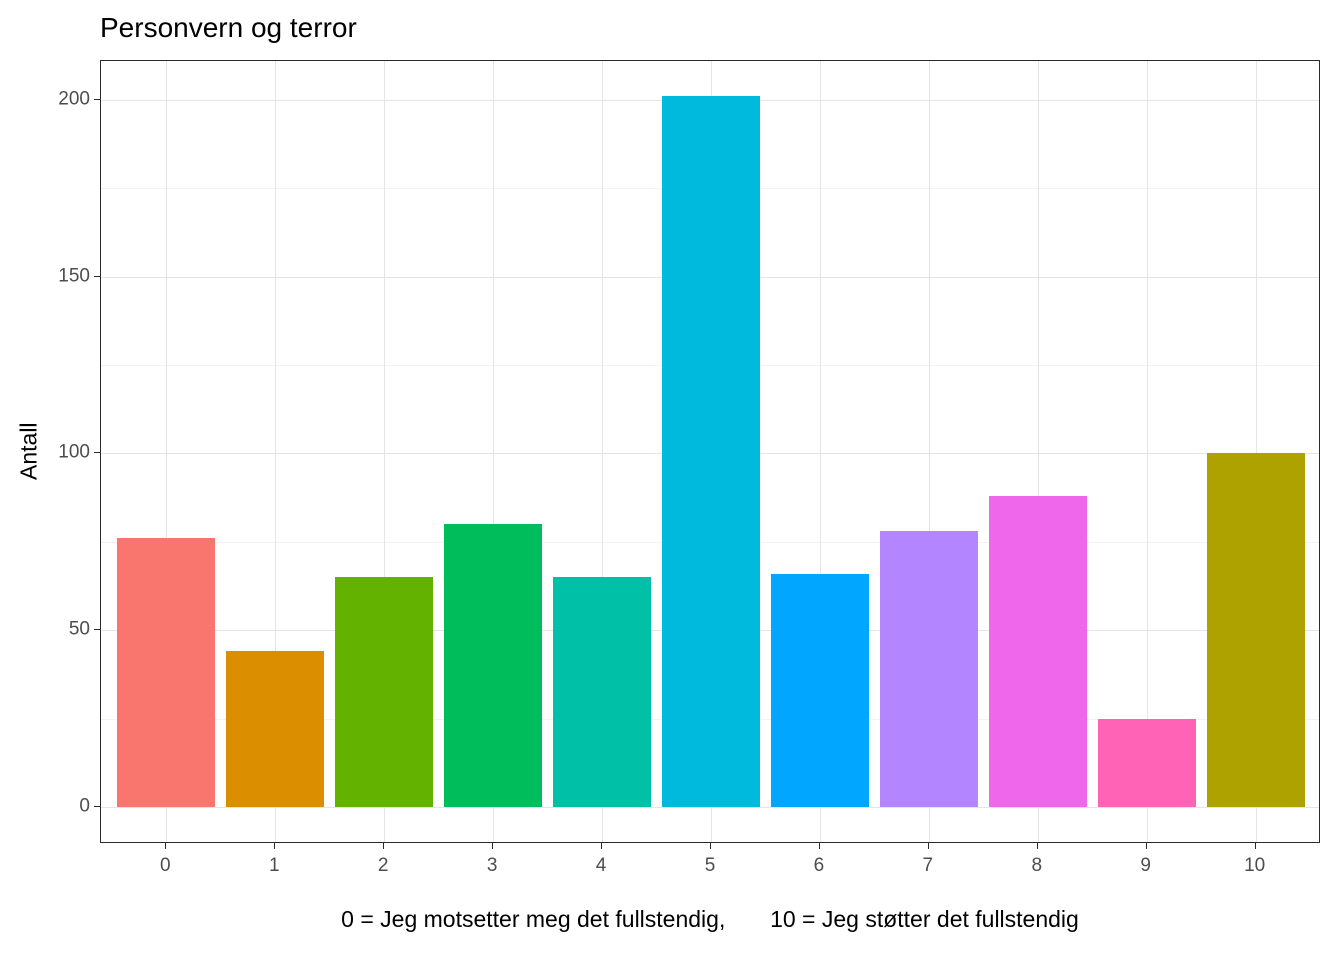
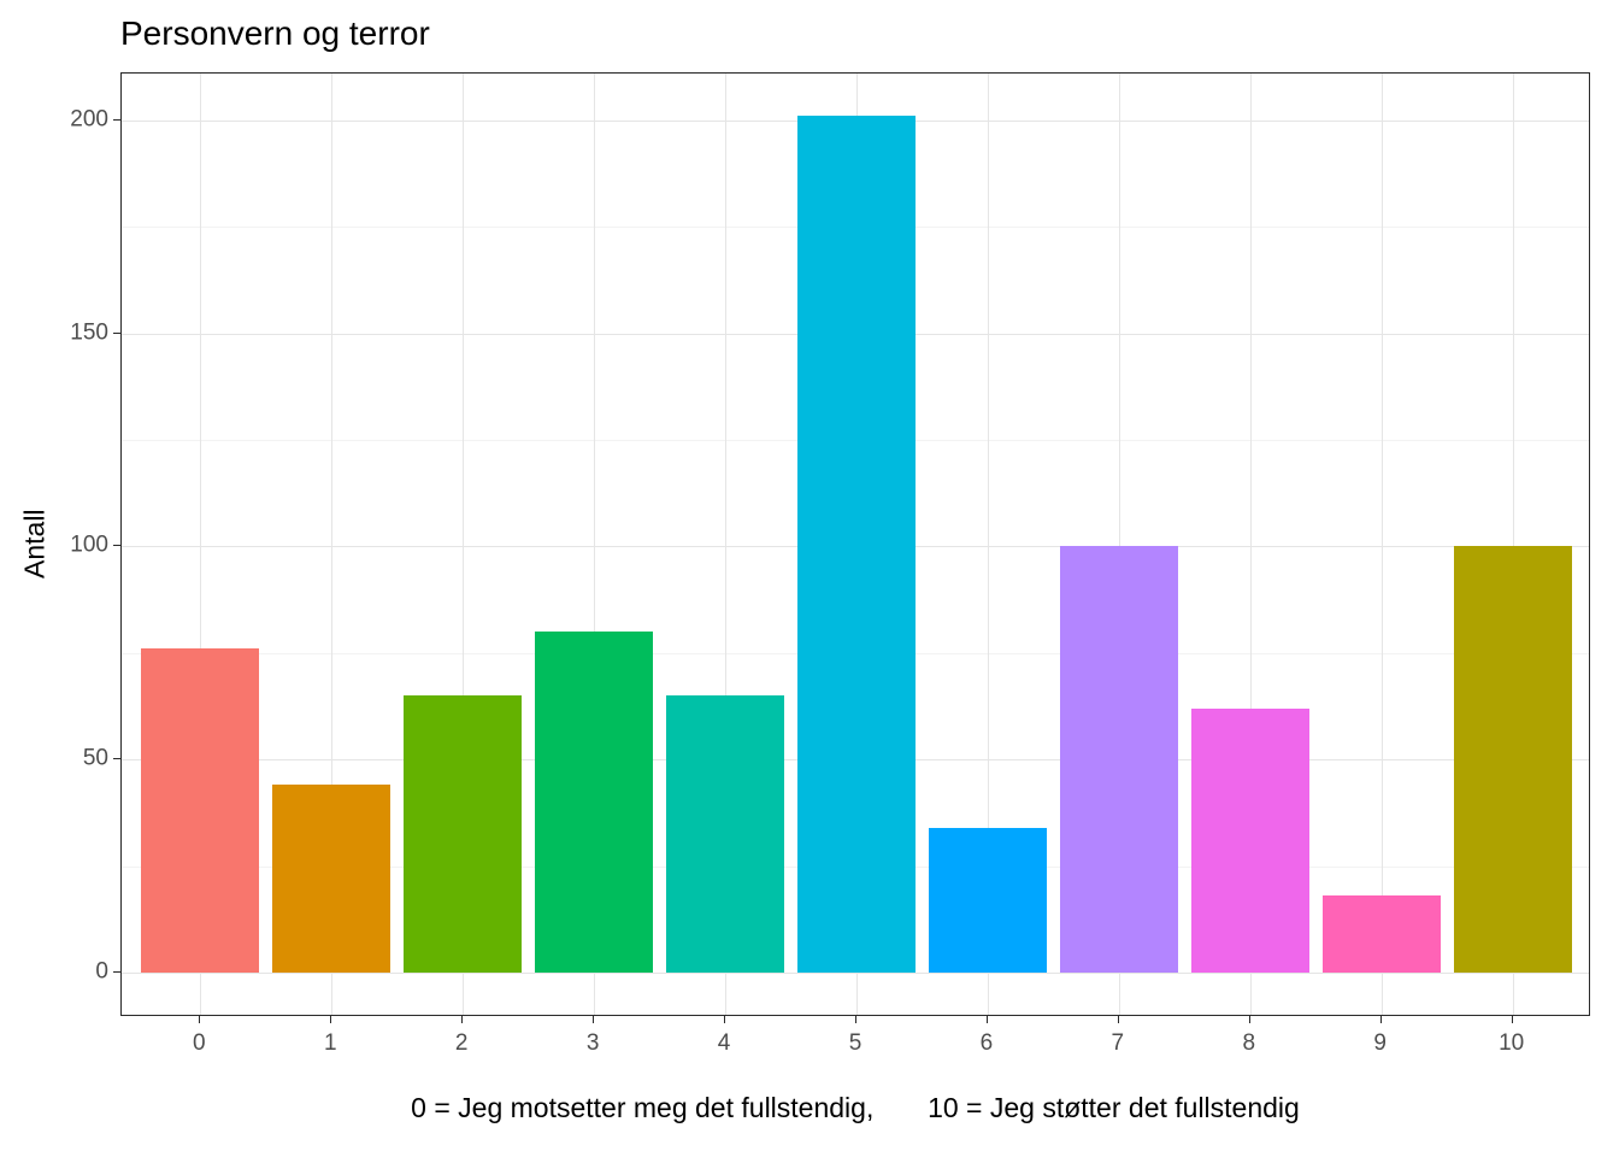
6: 66 -> 34
7: 78 -> 100
8: 88 -> 62
9: 25 -> 18
